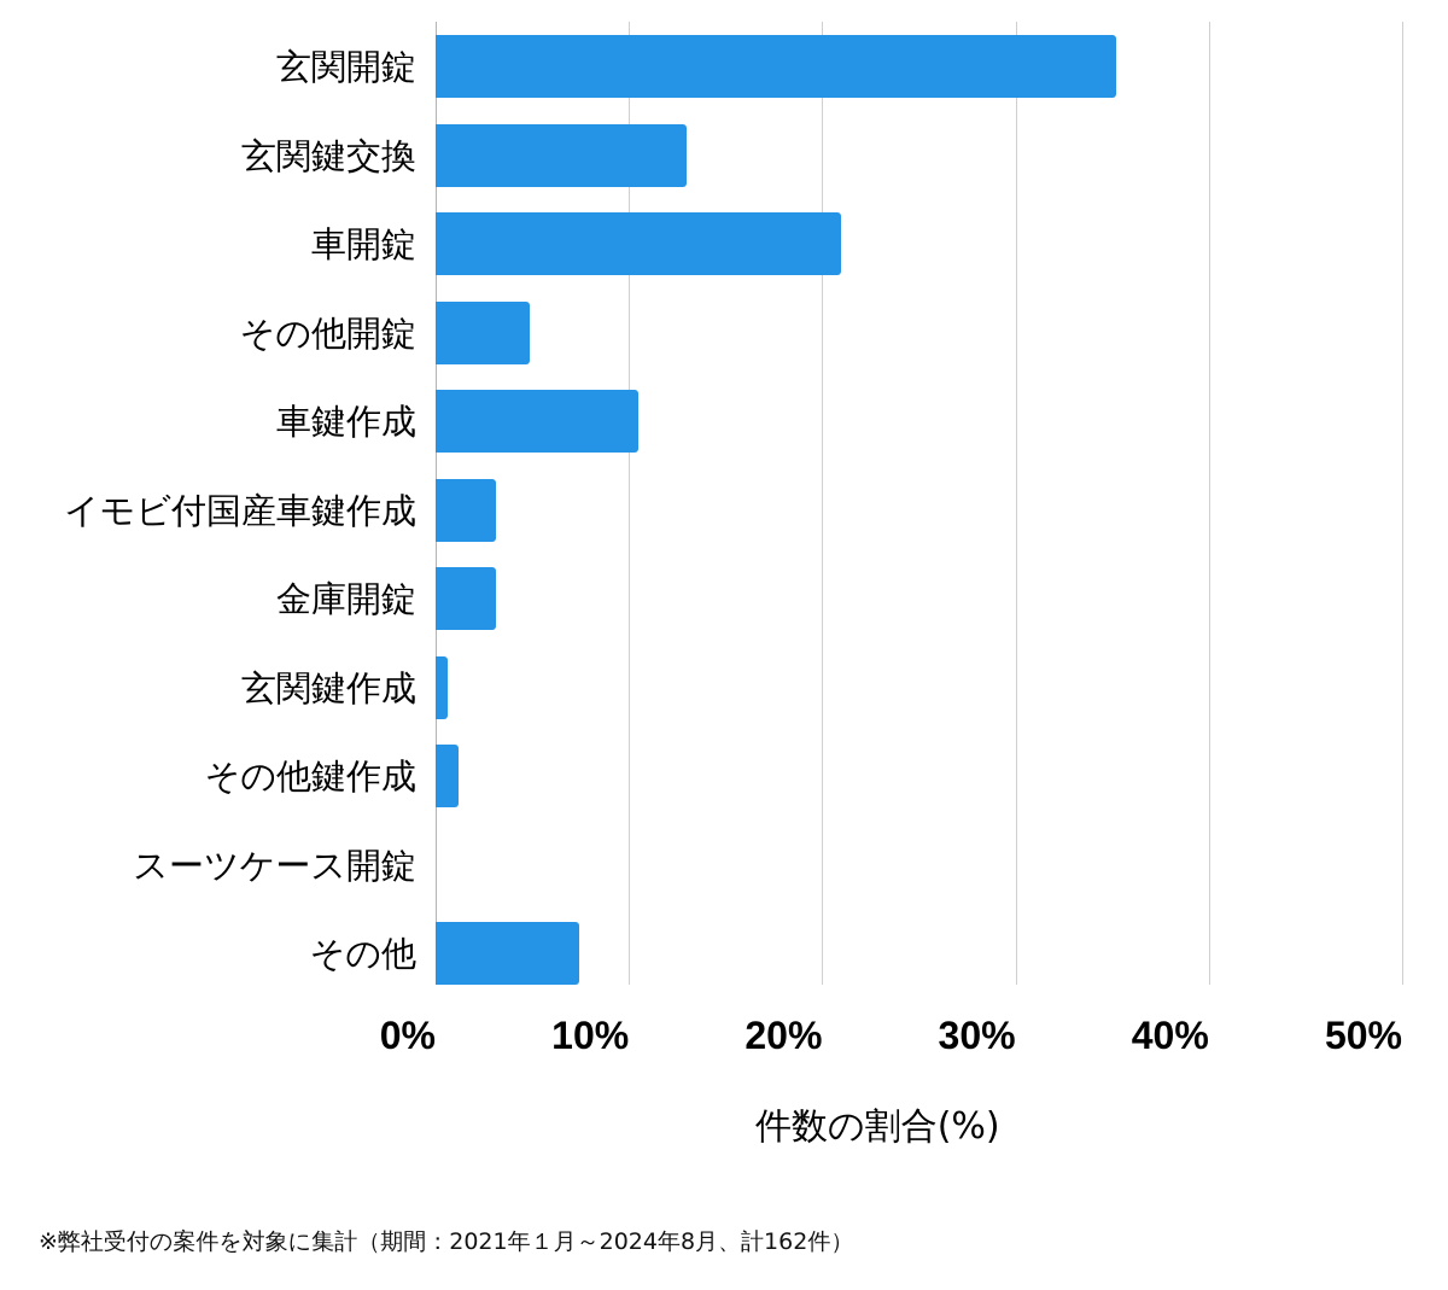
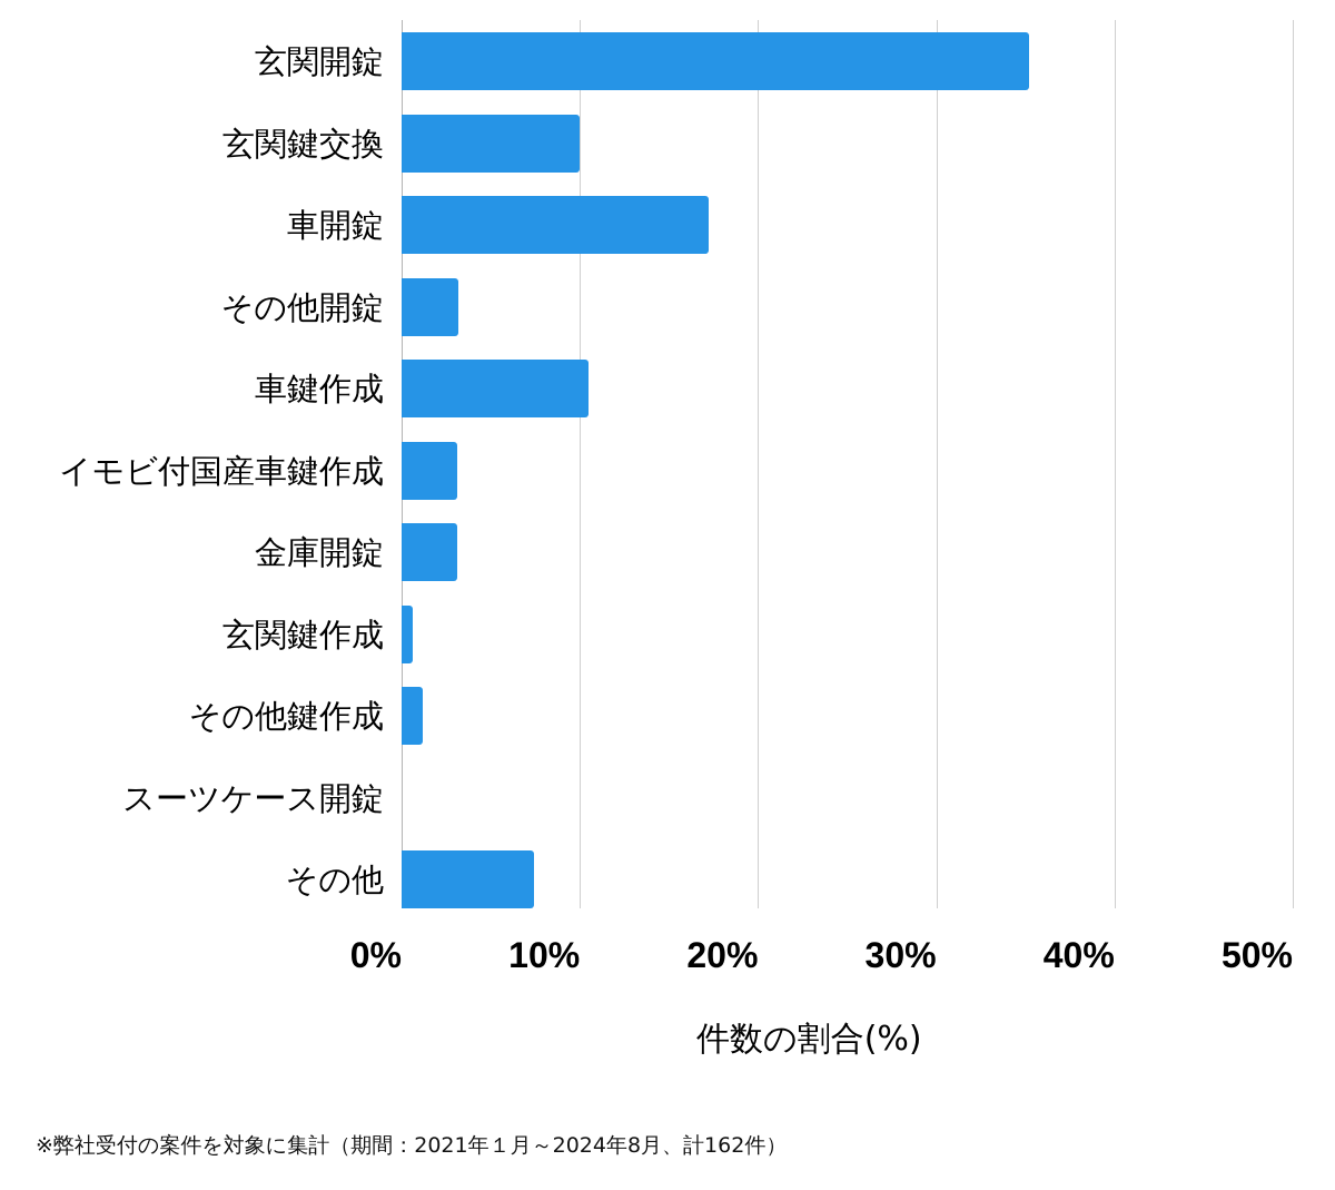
玄関鍵交換: 13.0% -> 10.0%
車開錠: 21.0% -> 17.2%
その他開錠: 4.9% -> 3.2%
